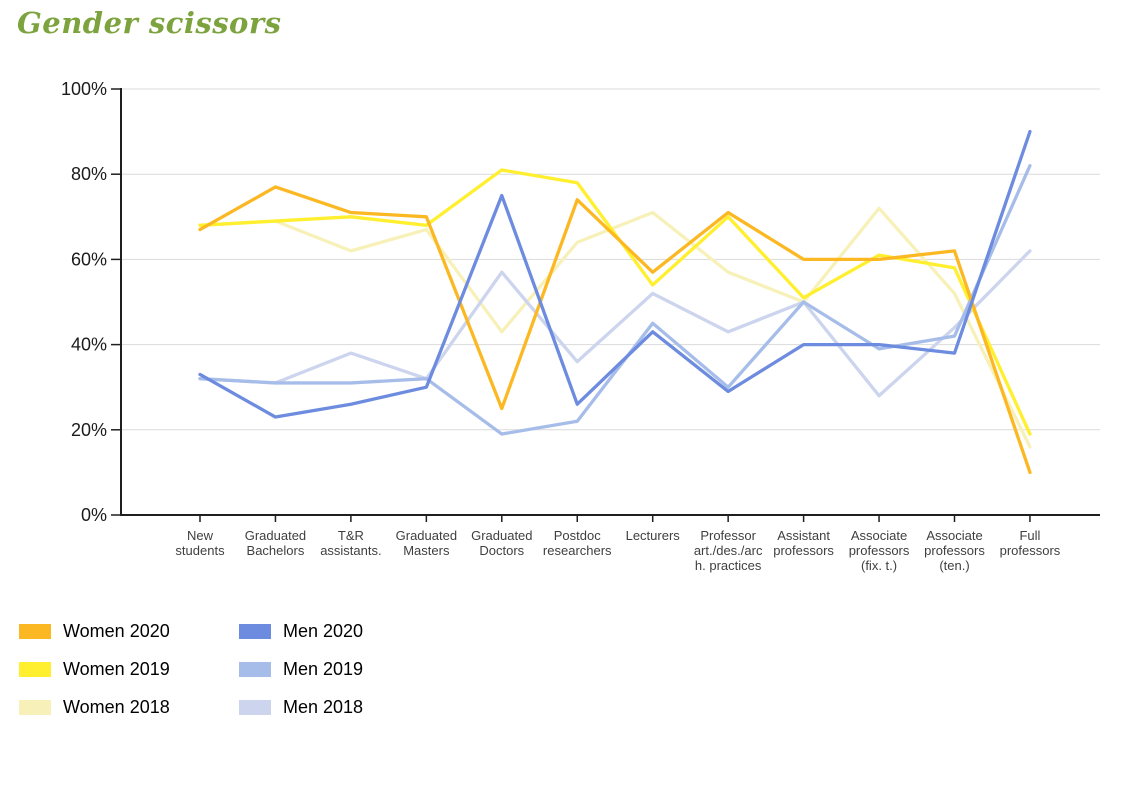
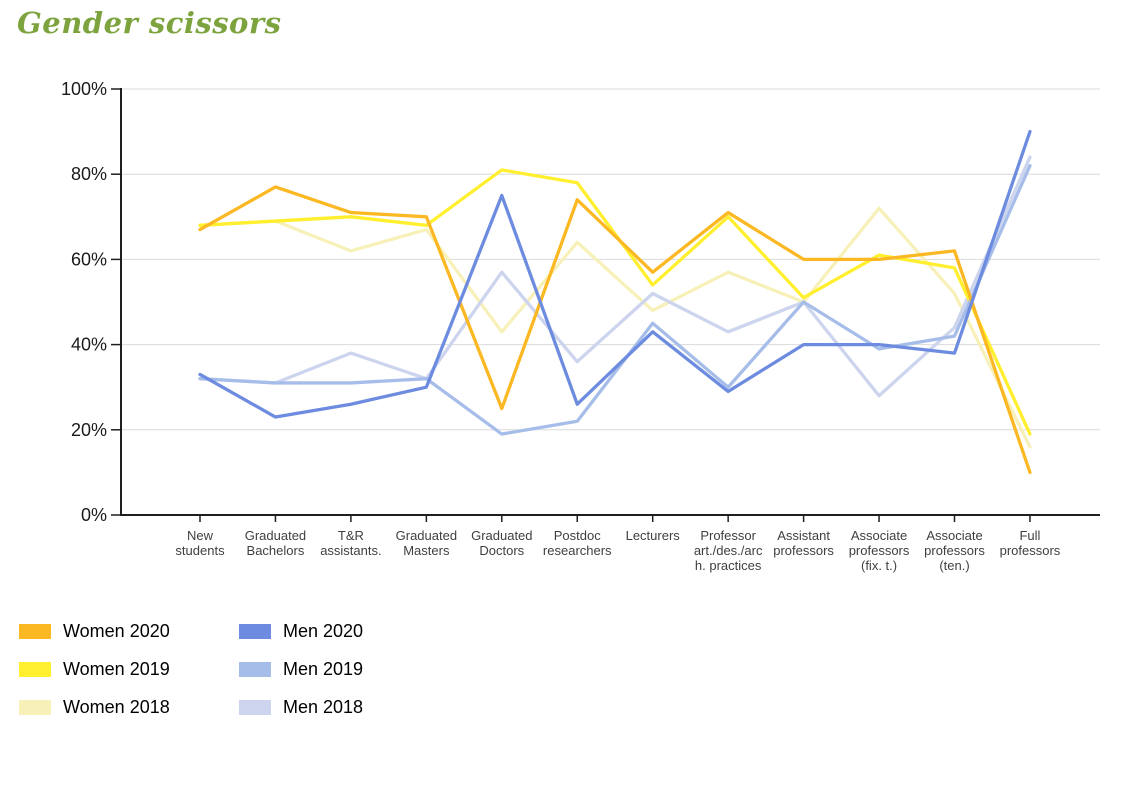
Women 2018/Lecturers: 71% -> 48%
Men 2018/Full professors: 62% -> 84%
